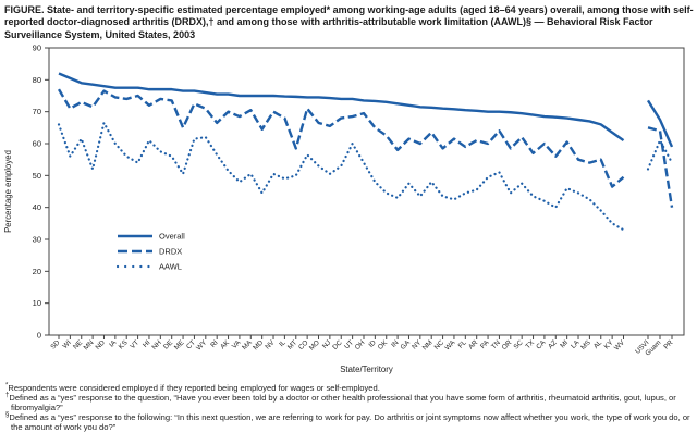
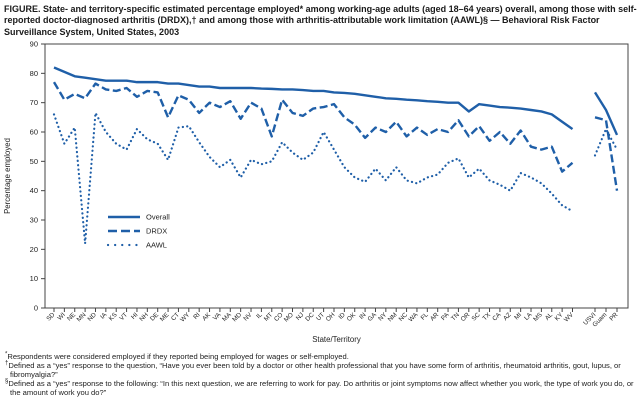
AAWL/MN: 52 -> 22
Overall/OR: 70 -> 67
